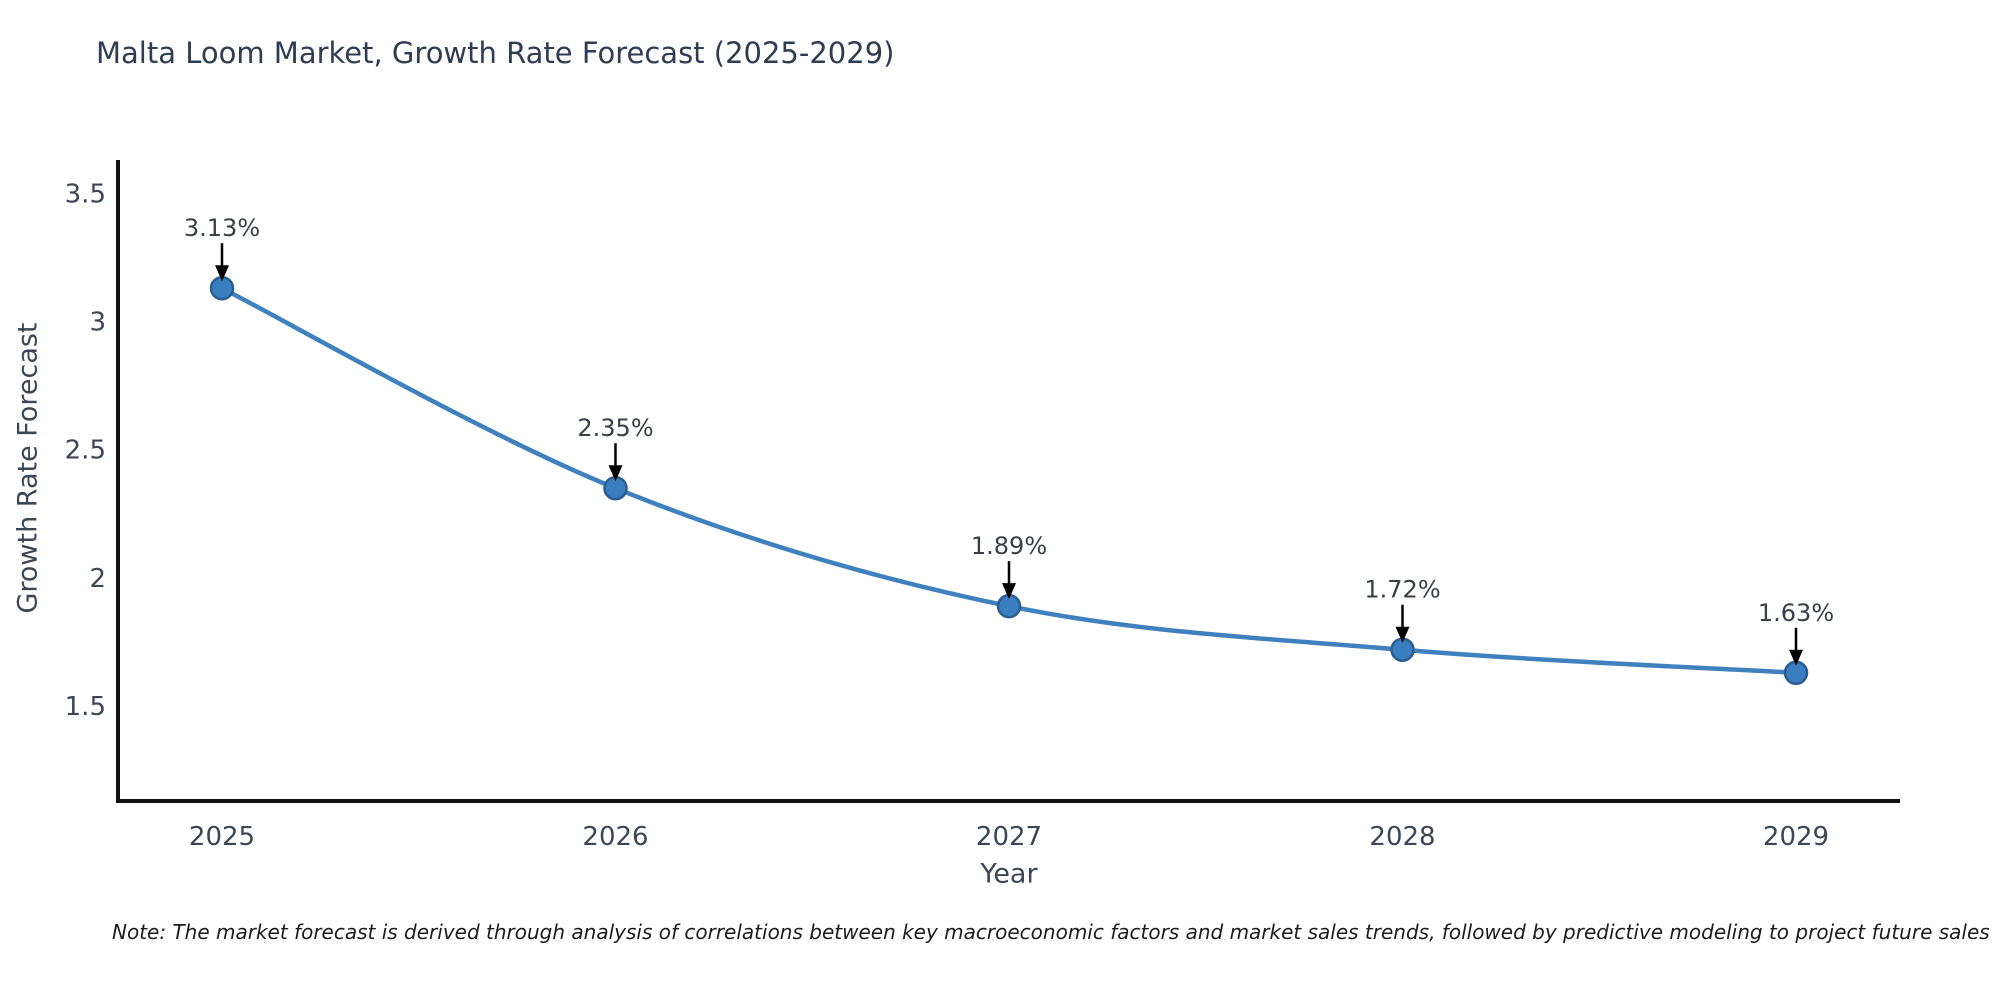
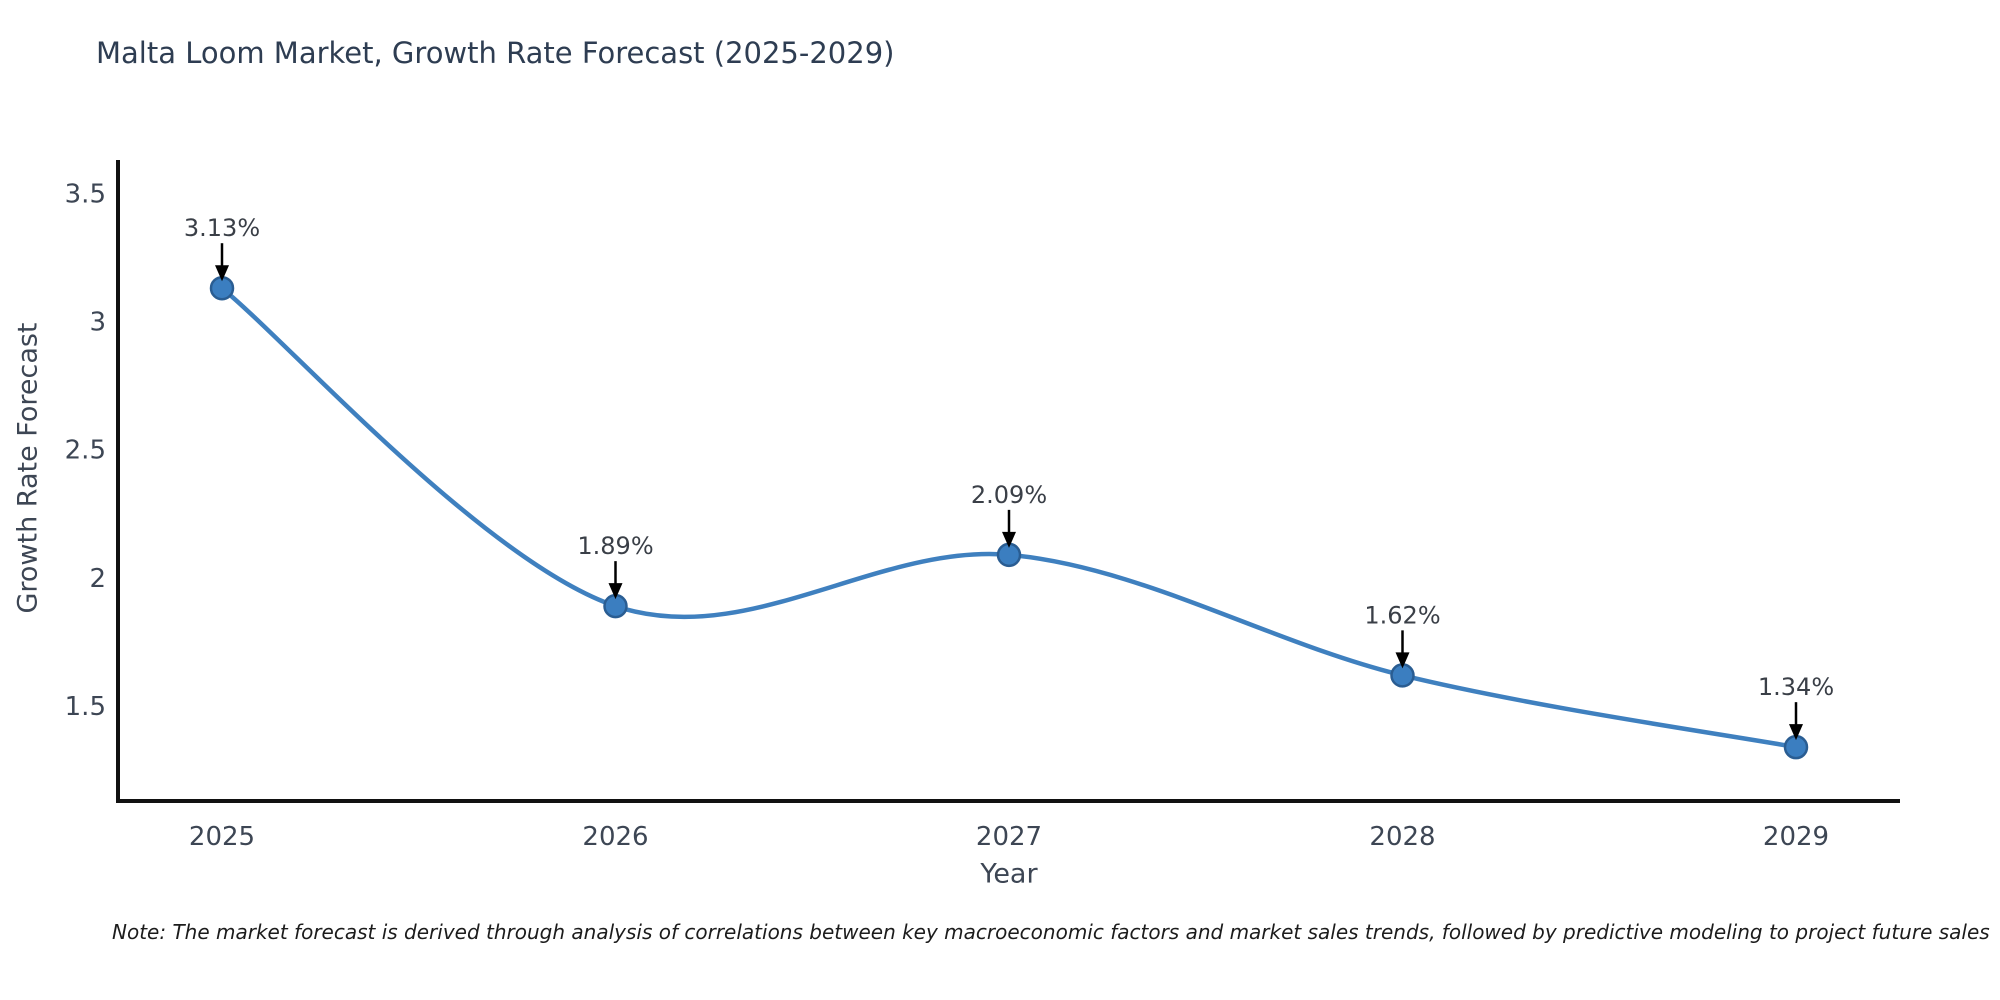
2026: 2.35% -> 1.89%
2027: 1.89% -> 2.09%
2028: 1.72% -> 1.62%
2029: 1.63% -> 1.34%
